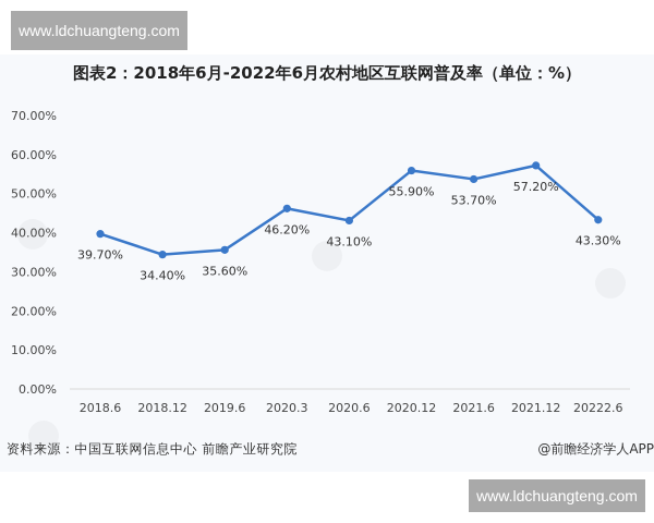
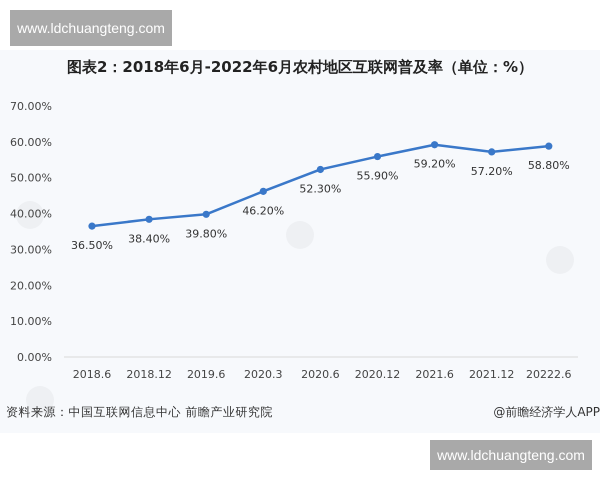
2018.6: 39.70% -> 36.50%
2018.12: 34.40% -> 38.40%
2019.6: 35.60% -> 39.80%
2020.6: 43.10% -> 52.30%
2021.6: 53.70% -> 59.20%
20222.6: 43.30% -> 58.80%
